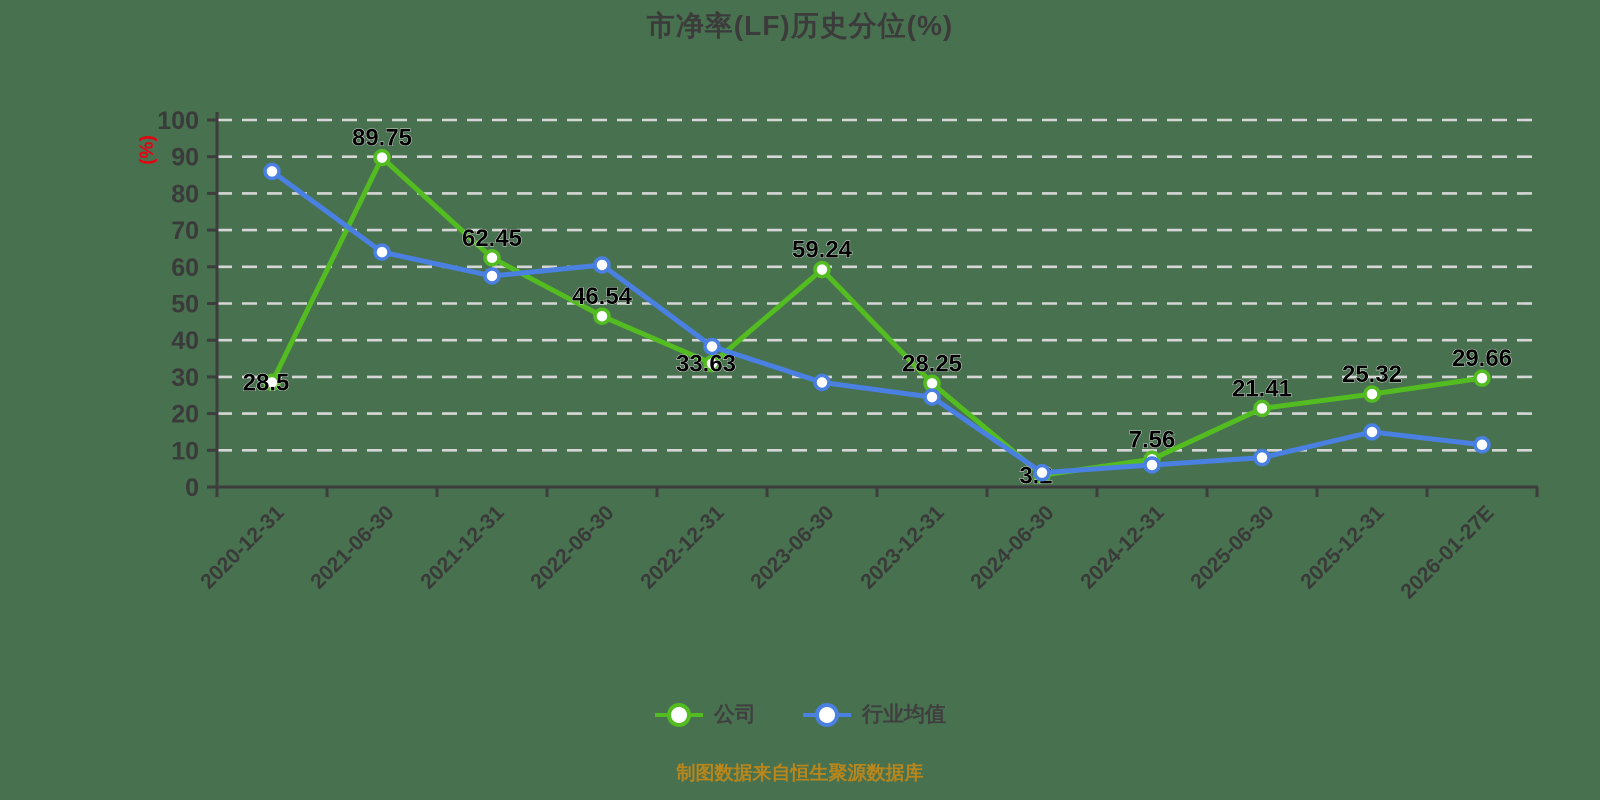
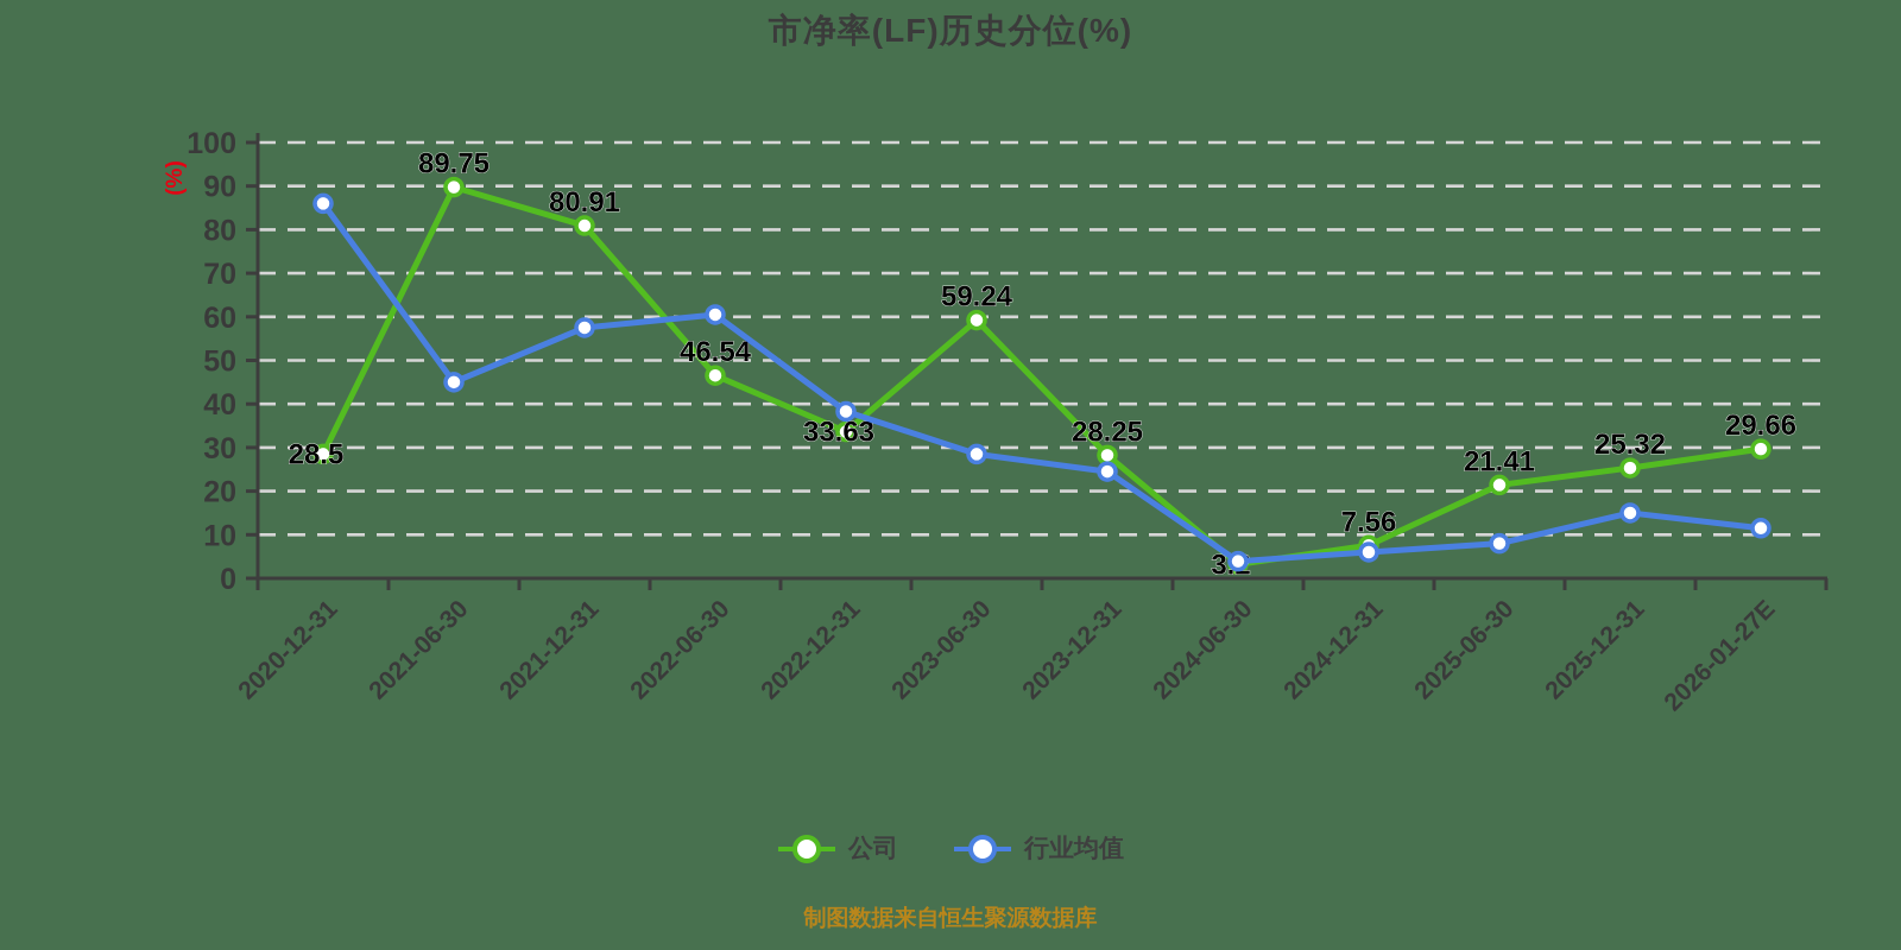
行业均值/2021-06-30: 64 -> 45
公司/2021-12-31: 62.45 -> 80.91
